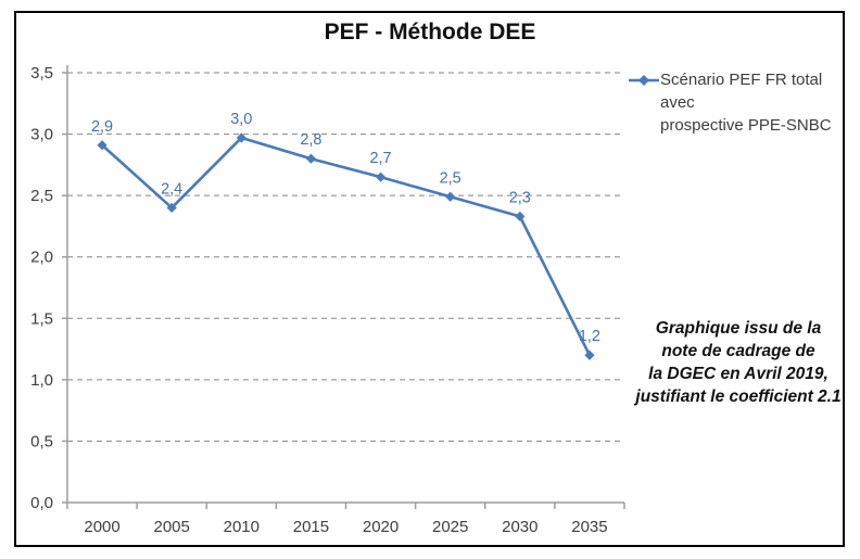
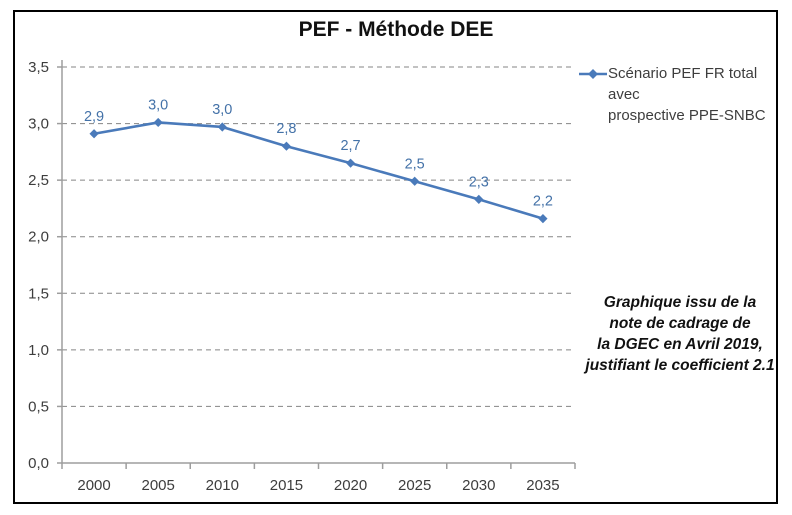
2005: 2,4 -> 3,0
2035: 1,2 -> 2,2
